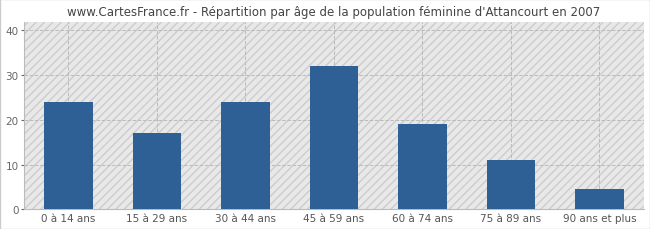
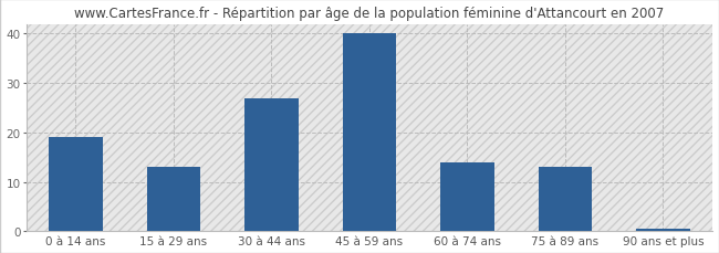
0 à 14 ans: 24.0 -> 19.0
15 à 29 ans: 17.0 -> 13.0
30 à 44 ans: 24.0 -> 27.0
45 à 59 ans: 32.0 -> 40.0
60 à 74 ans: 19.0 -> 14.0
75 à 89 ans: 11.0 -> 13.0
90 ans et plus: 4.5 -> 0.4
